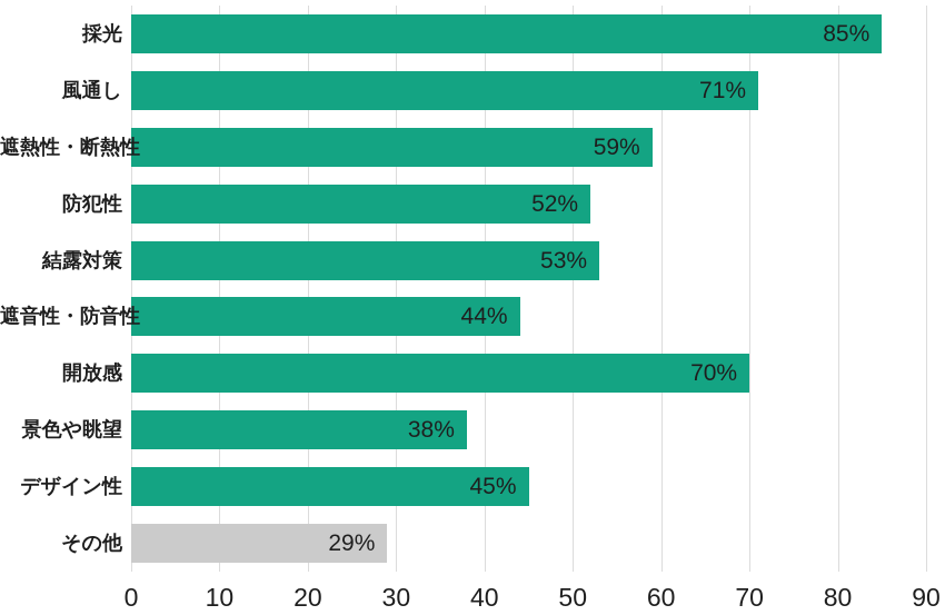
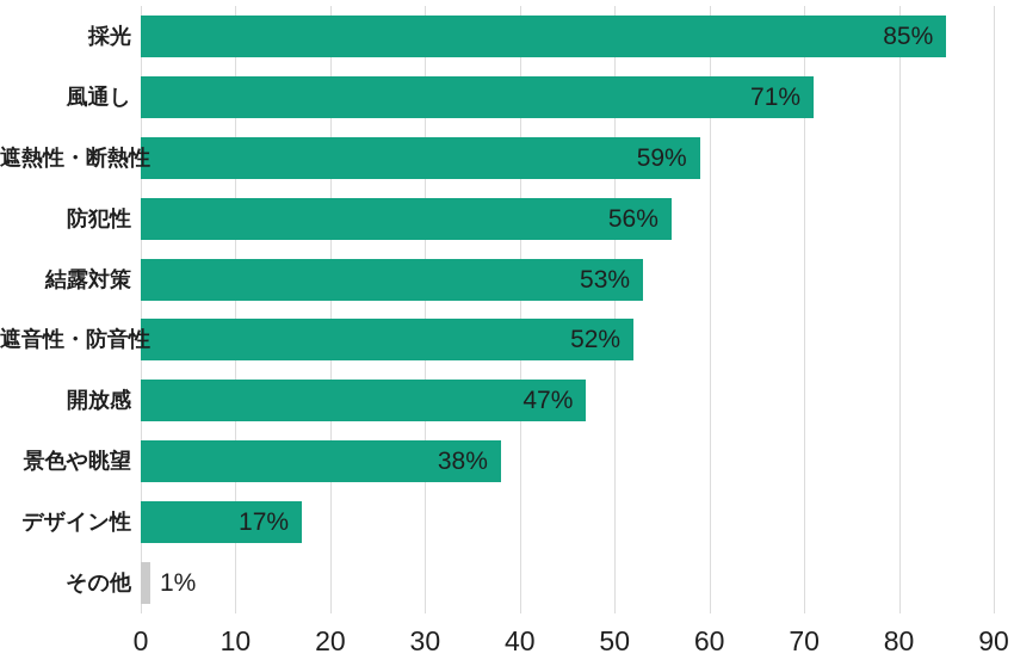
防犯性: 52% -> 56%
遮音性・防音性: 44% -> 52%
開放感: 70% -> 47%
デザイン性: 45% -> 17%
その他: 29% -> 1%
